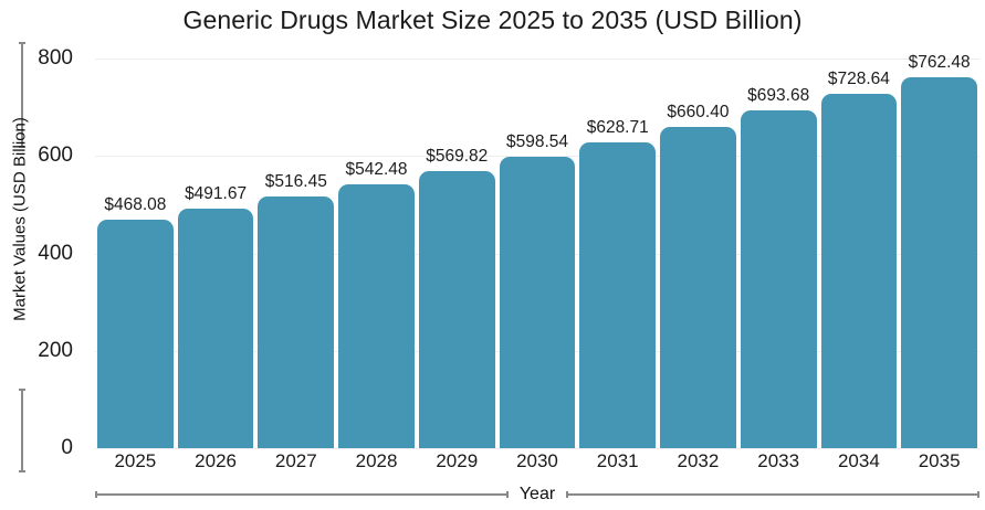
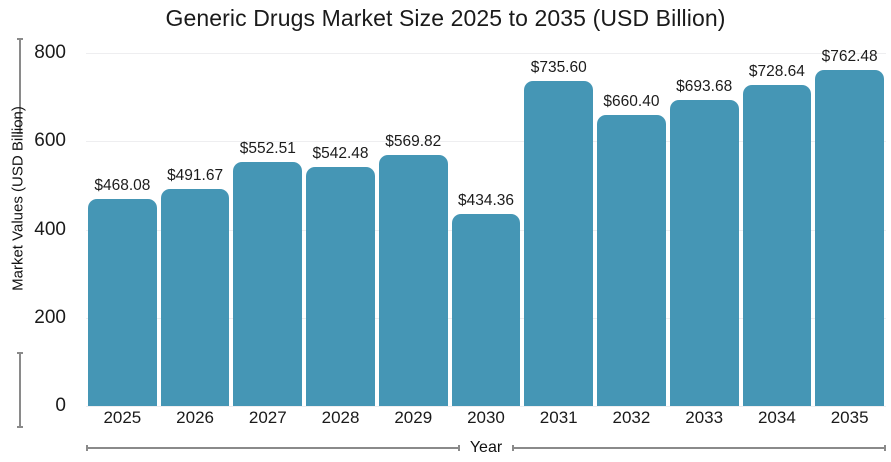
2027: $516.45 -> $552.51
2030: $598.54 -> $434.36
2031: $628.71 -> $735.60
